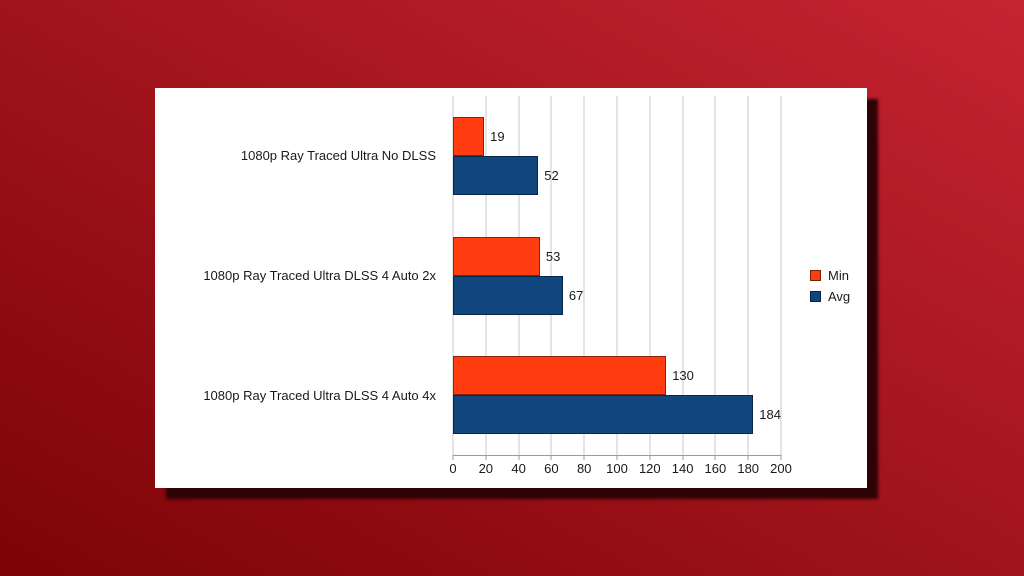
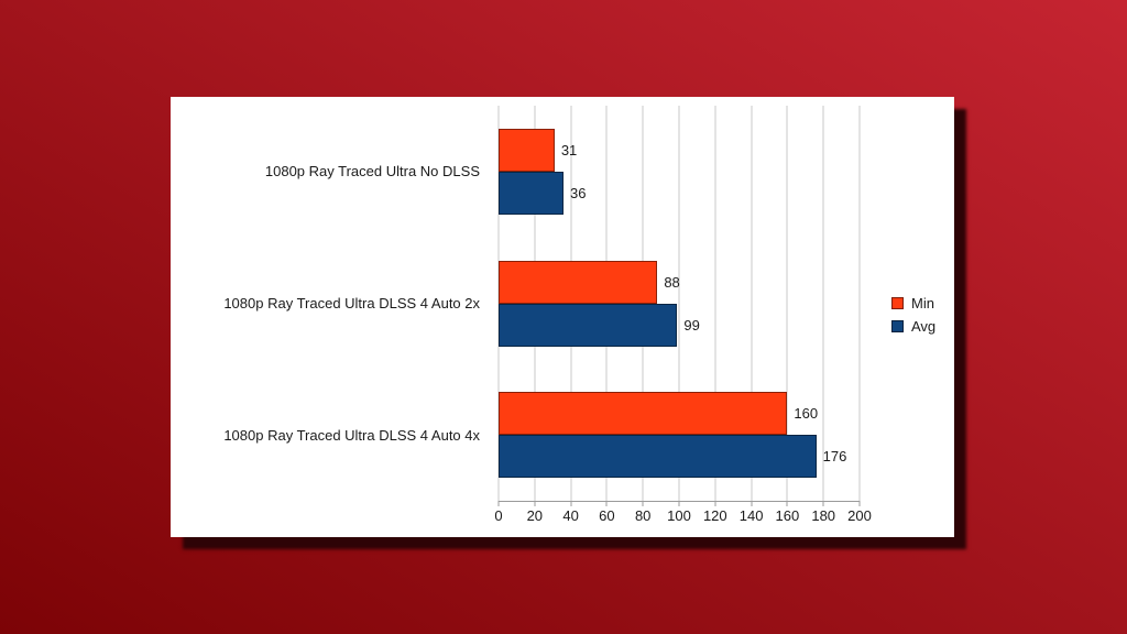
Min/1080p Ray Traced Ultra No DLSS: 19 -> 31
Avg/1080p Ray Traced Ultra No DLSS: 52 -> 36
Min/1080p Ray Traced Ultra DLSS 4 Auto 2x: 53 -> 88
Avg/1080p Ray Traced Ultra DLSS 4 Auto 2x: 67 -> 99
Min/1080p Ray Traced Ultra DLSS 4 Auto 4x: 130 -> 160
Avg/1080p Ray Traced Ultra DLSS 4 Auto 4x: 184 -> 176
